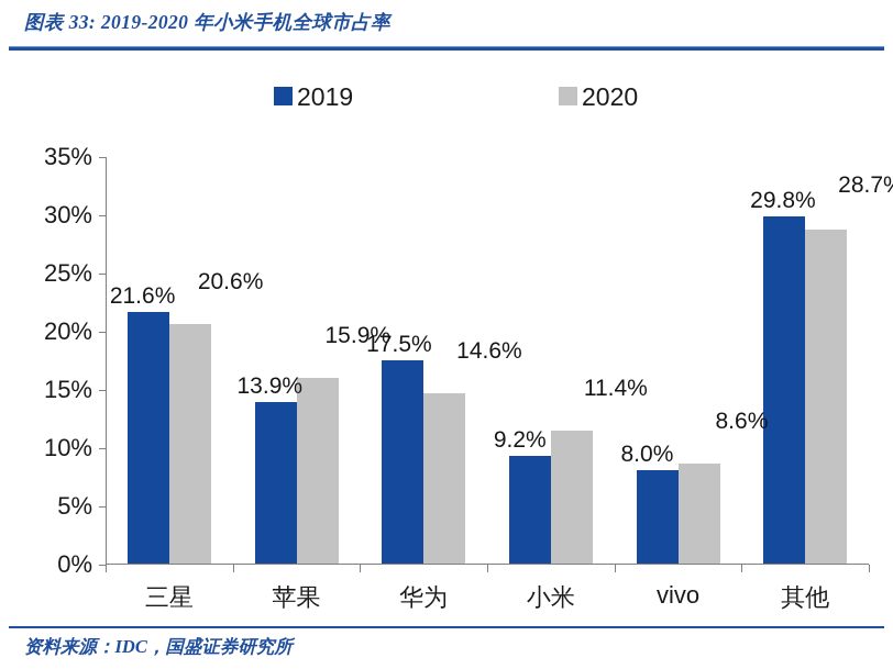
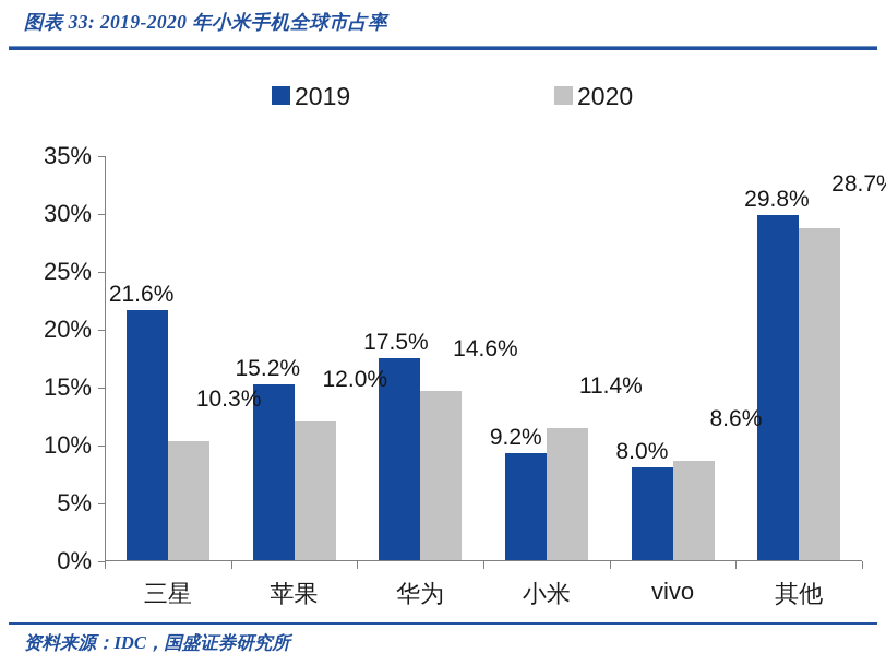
2020/三星: 20.6% -> 10.3%
2019/苹果: 13.9% -> 15.2%
2020/苹果: 15.9% -> 12.0%
